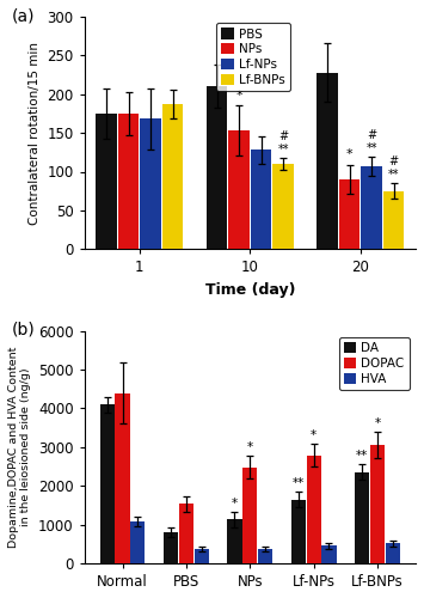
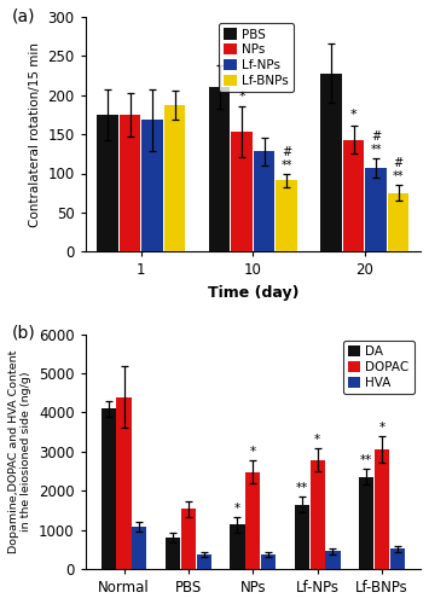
Lf-BNPs/10: 110 -> 91
NPs/20: 90 -> 143
